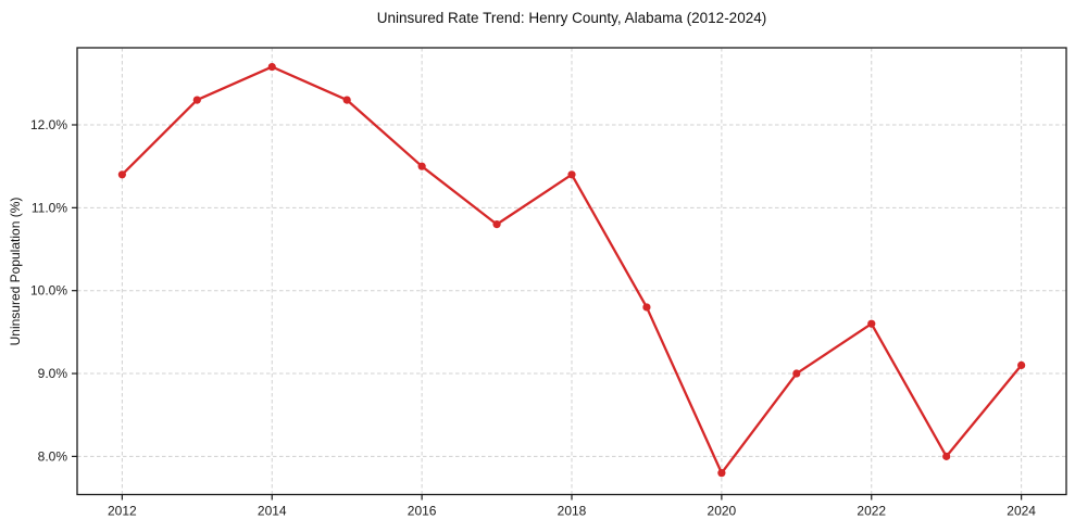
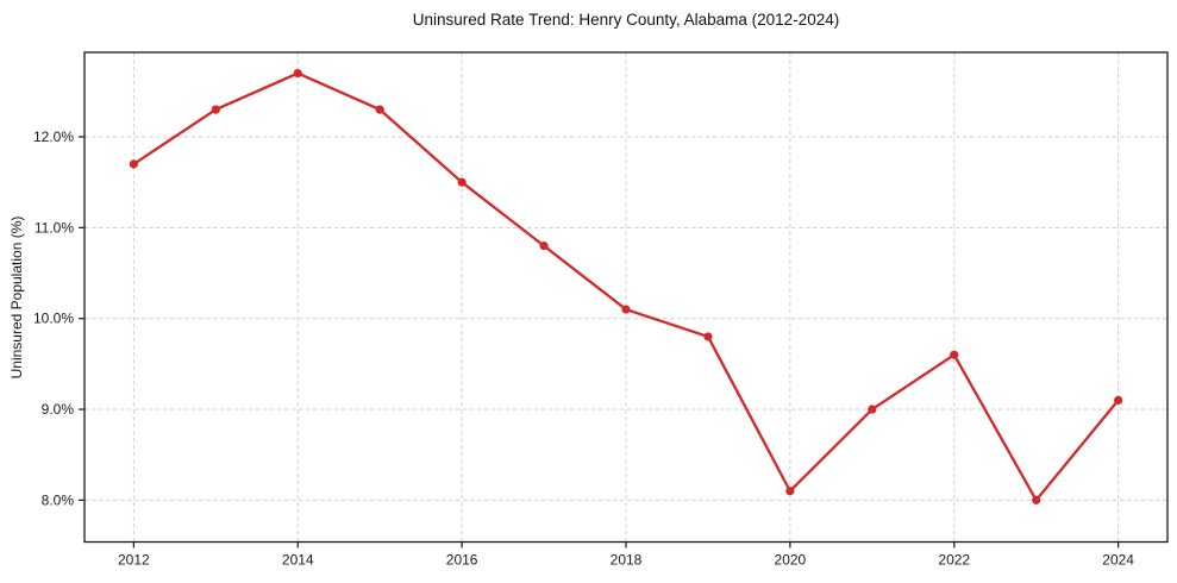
2012: 11.4% -> 11.7%
2018: 11.4% -> 10.1%
2020: 7.8% -> 8.1%
